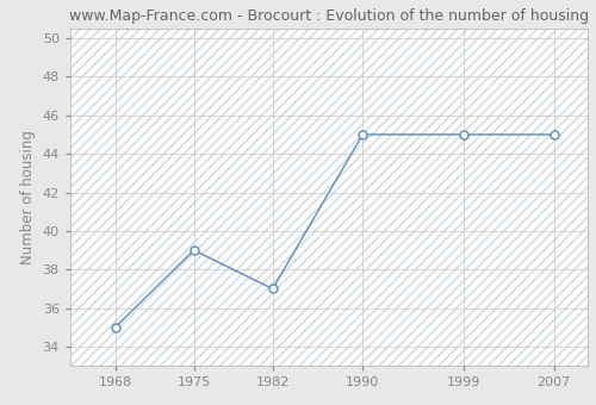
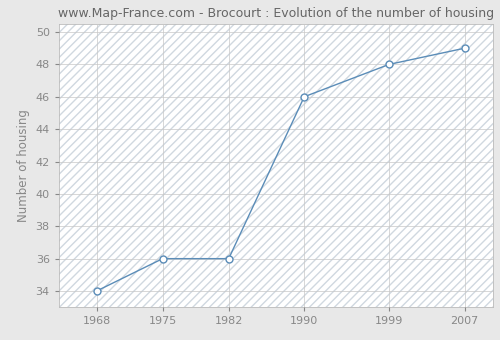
1968: 35 -> 34
1975: 39 -> 36
1982: 37 -> 36
1990: 45 -> 46
1999: 45 -> 48
2007: 45 -> 49
